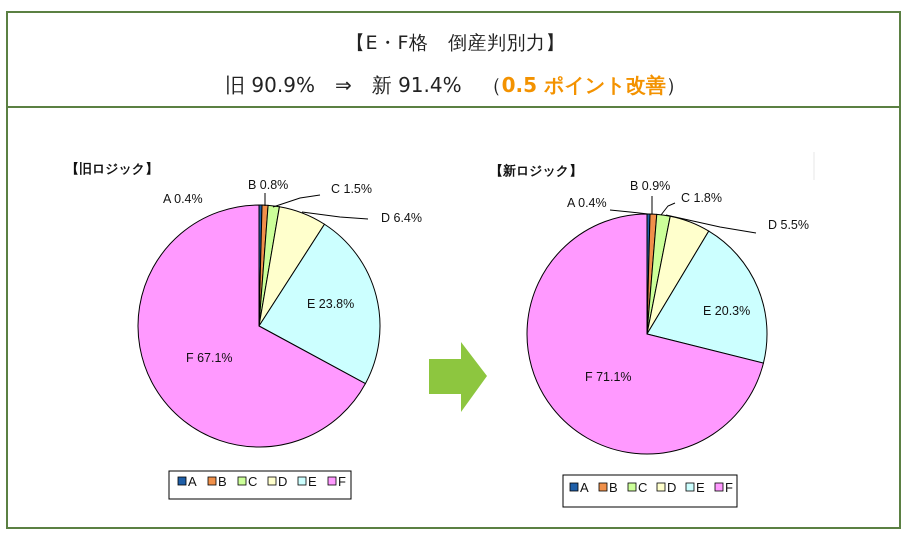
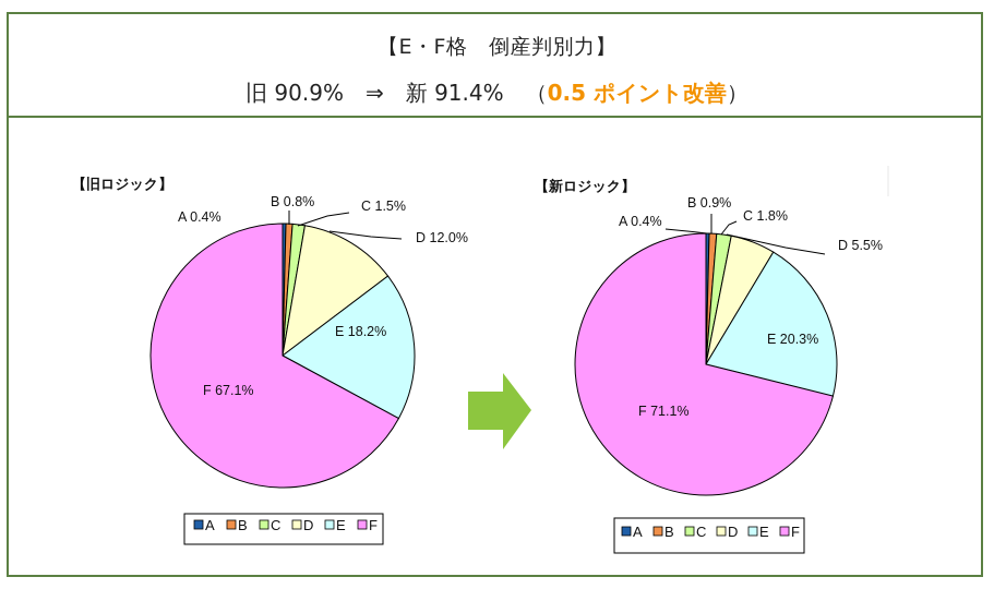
【旧ロジック】/D: 6.4% -> 12.0%
【旧ロジック】/E: 23.8% -> 18.2%
